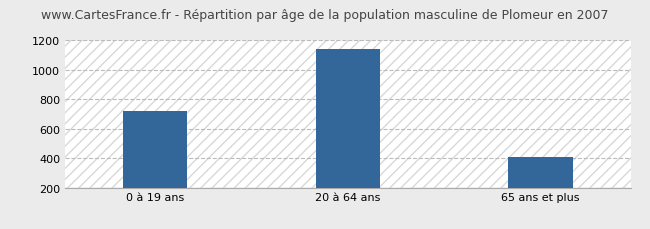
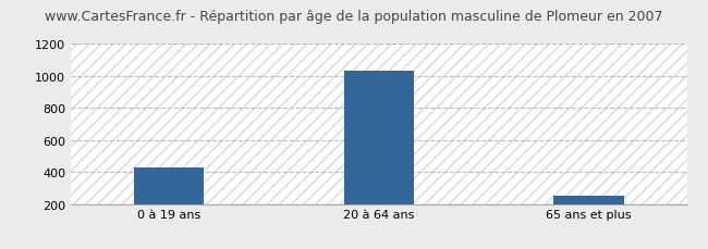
0 à 19 ans: 720 -> 420
20 à 64 ans: 1140 -> 1030
65 ans et plus: 410 -> 260
